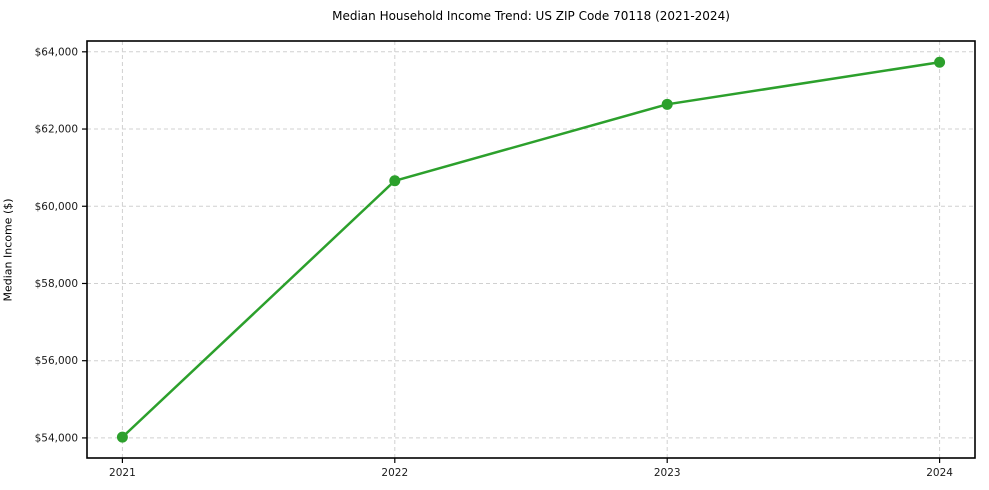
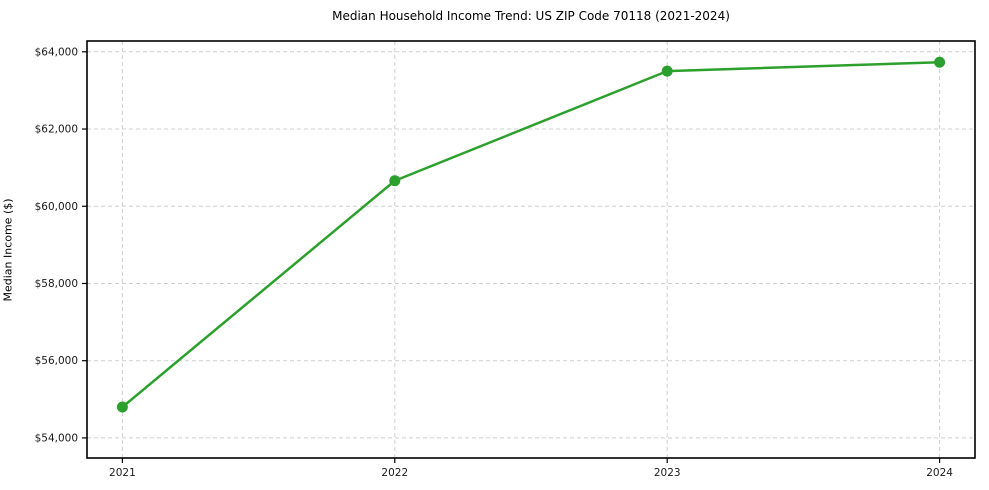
2021: $54000 -> $54800
2023: $62600 -> $63500
